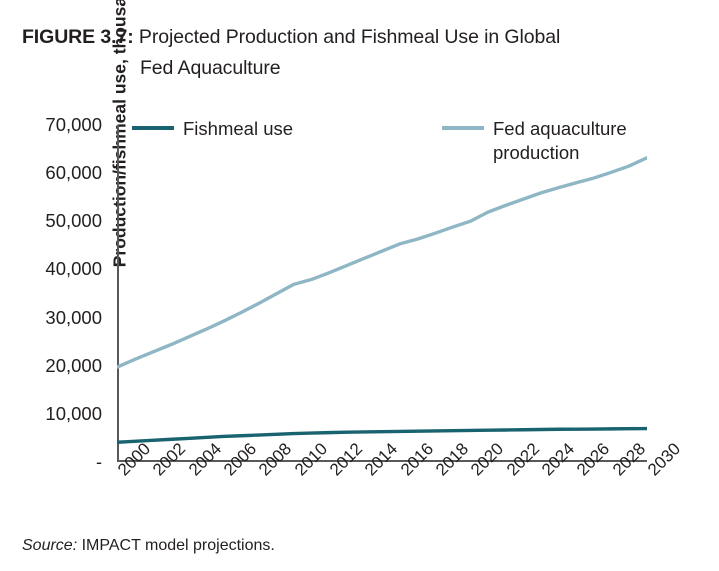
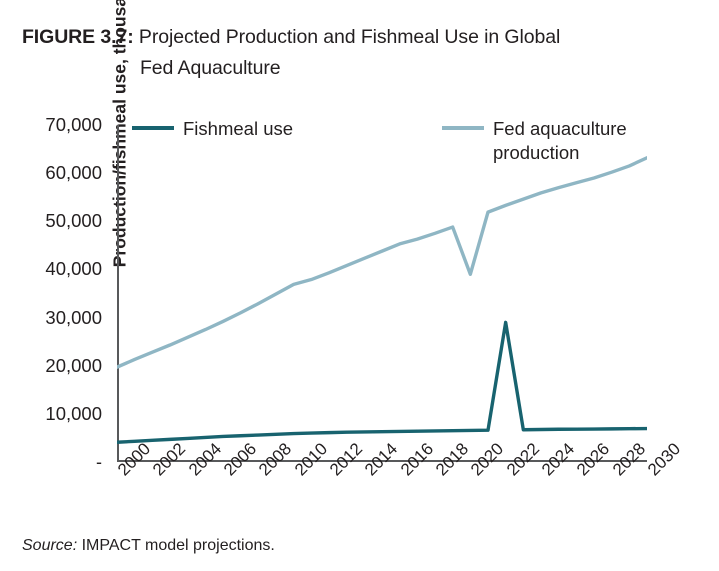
Fed aquaculture production/2020: 50000 -> 39000
Fishmeal use/2022: 7000 -> 29000
